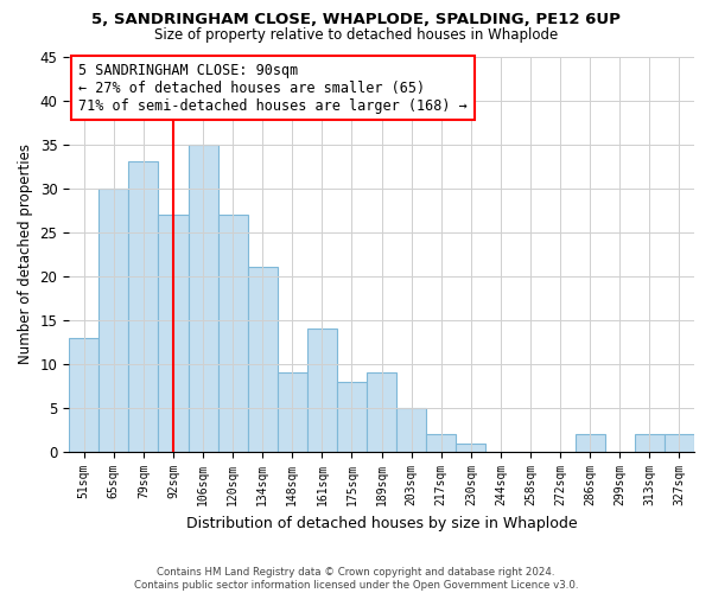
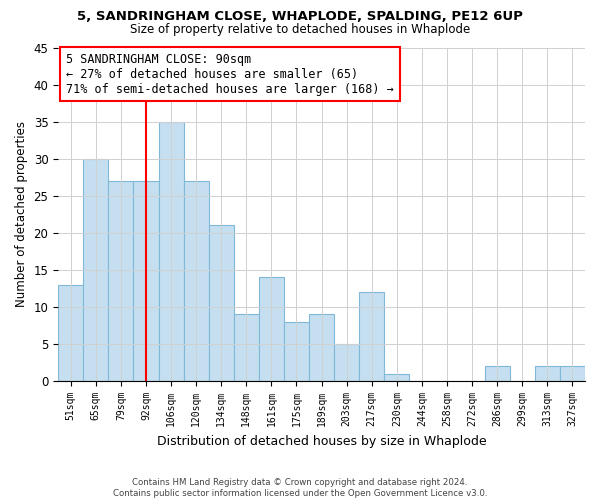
79sqm: 33 -> 27
217sqm: 2 -> 12
